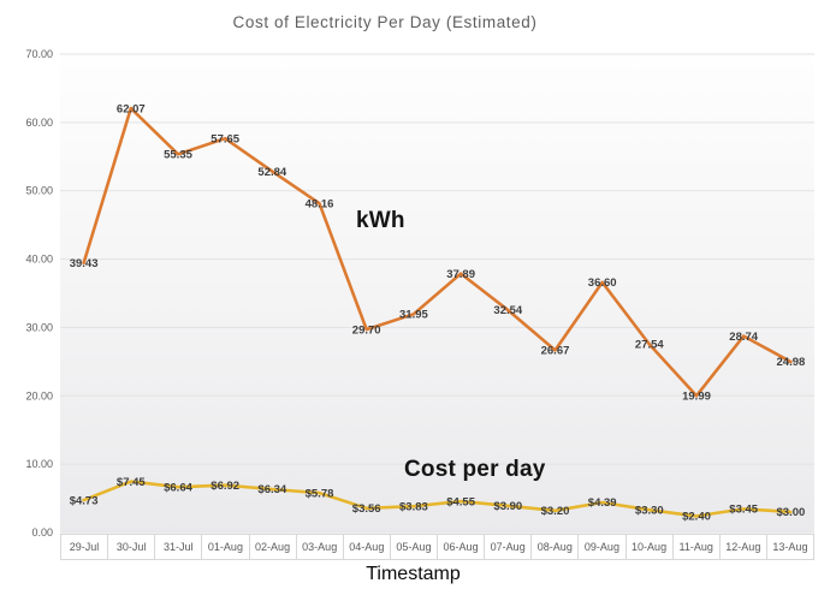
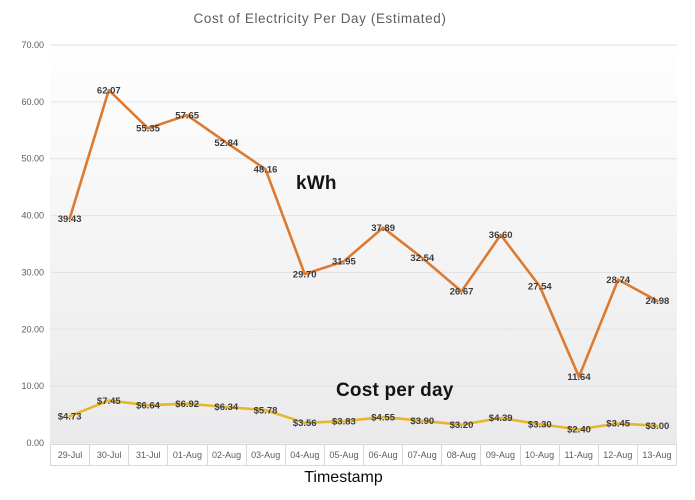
kWh/11-Aug: 19.99 -> 11.64
